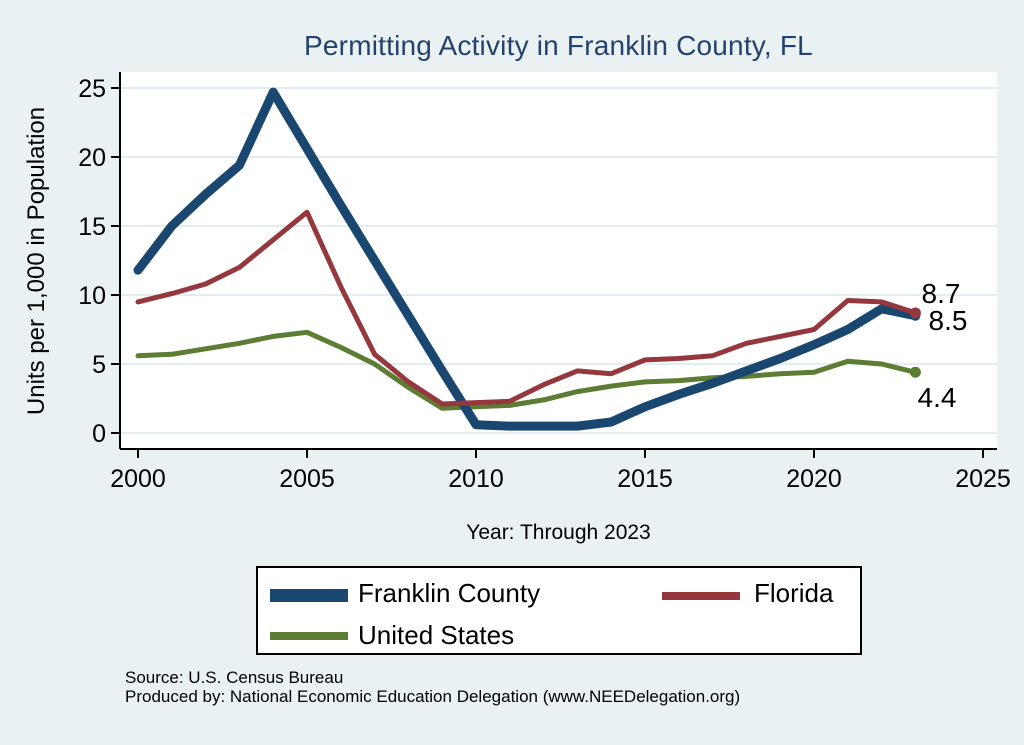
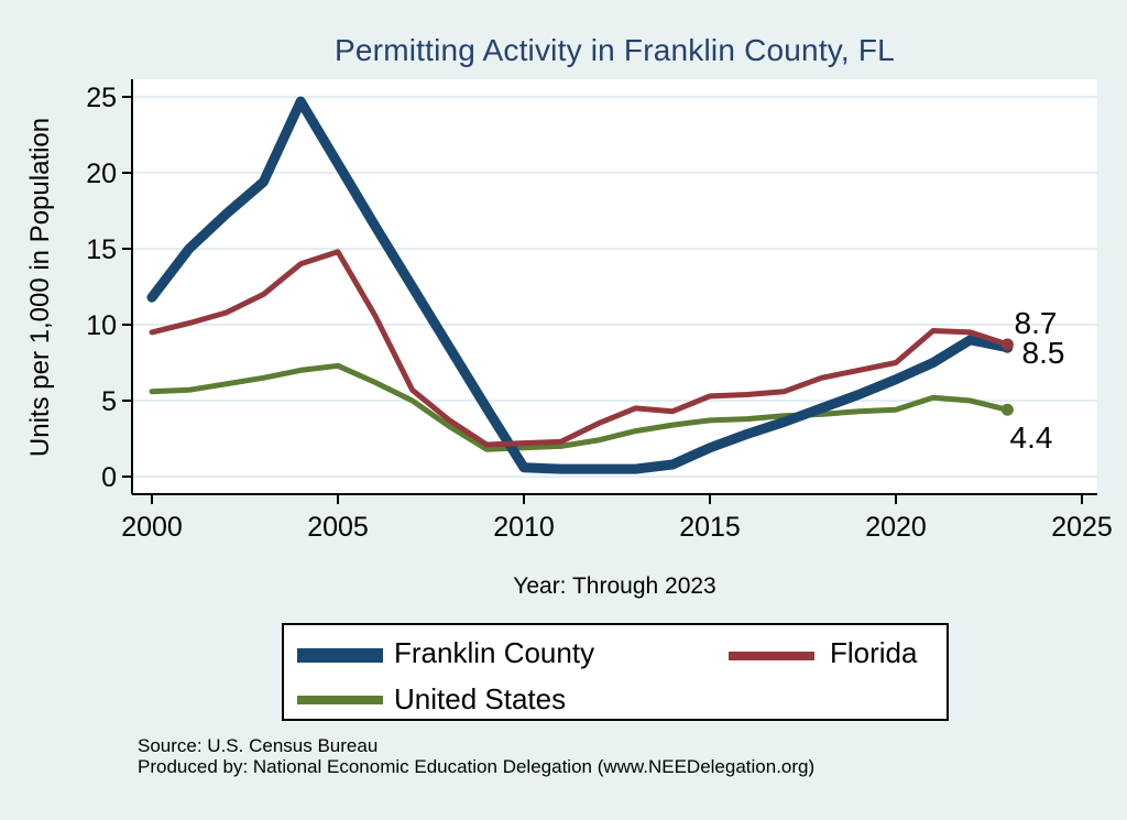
Florida/2005: 16.0 -> 14.8
